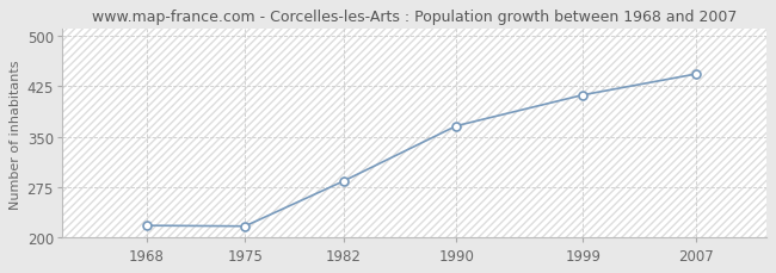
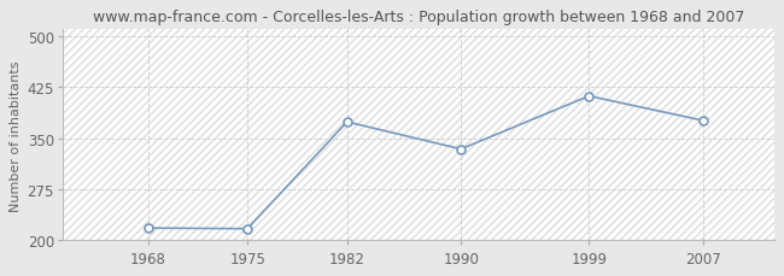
1982: 284 -> 374
1990: 366 -> 334
2007: 443 -> 376
